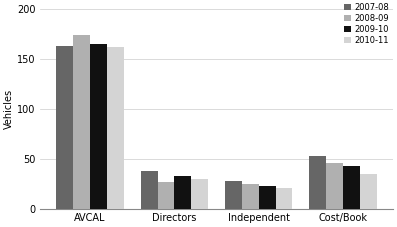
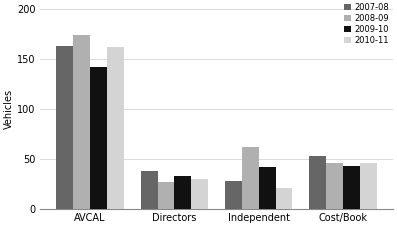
2009-10/AVCAL: 165 -> 142
2008-09/Independent: 25 -> 62
2009-10/Independent: 23 -> 42
2010-11/Cost/Book: 35 -> 46
